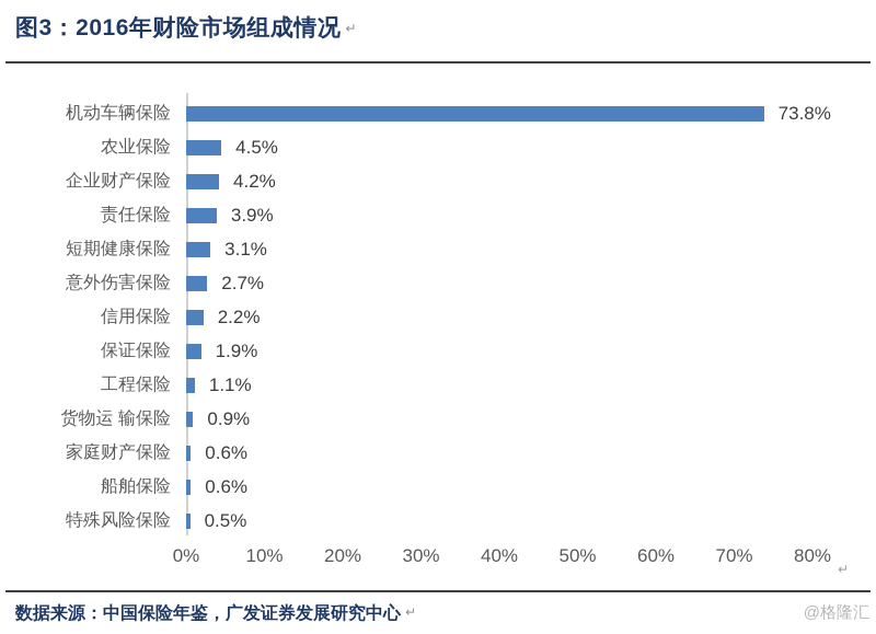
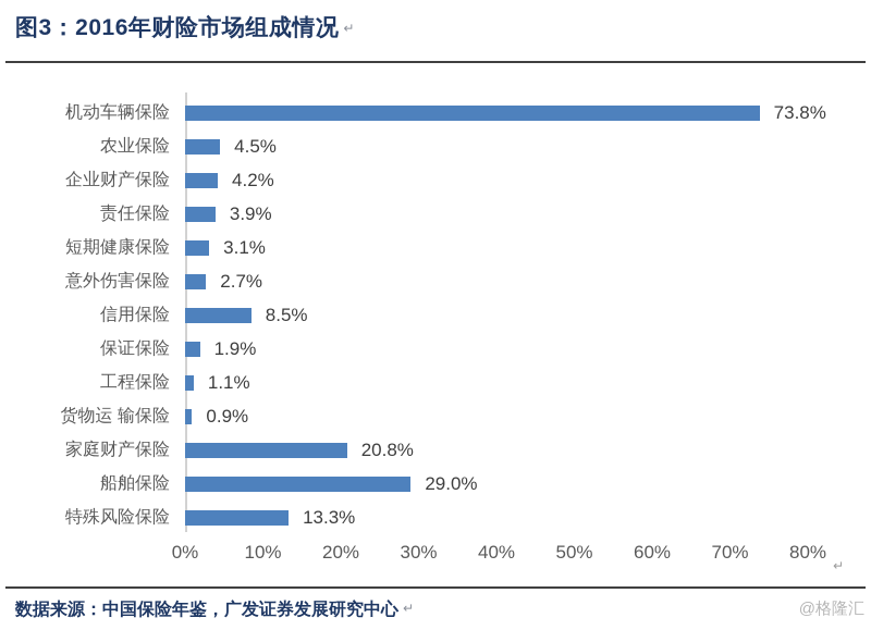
信用保险: 2.2% -> 8.5%
家庭财产保险: 0.6% -> 20.8%
船舶保险: 0.6% -> 29.0%
特殊风险保险: 0.5% -> 13.3%
